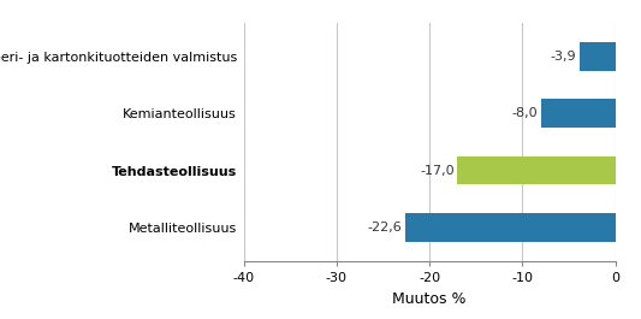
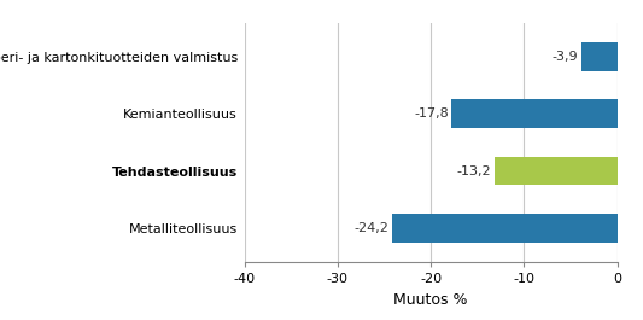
Kemianteollisuus: -8,0 -> -17,8
Tehdasteollisuus: -17,0 -> -13,2
Metalliteollisuus: -22,6 -> -24,2
